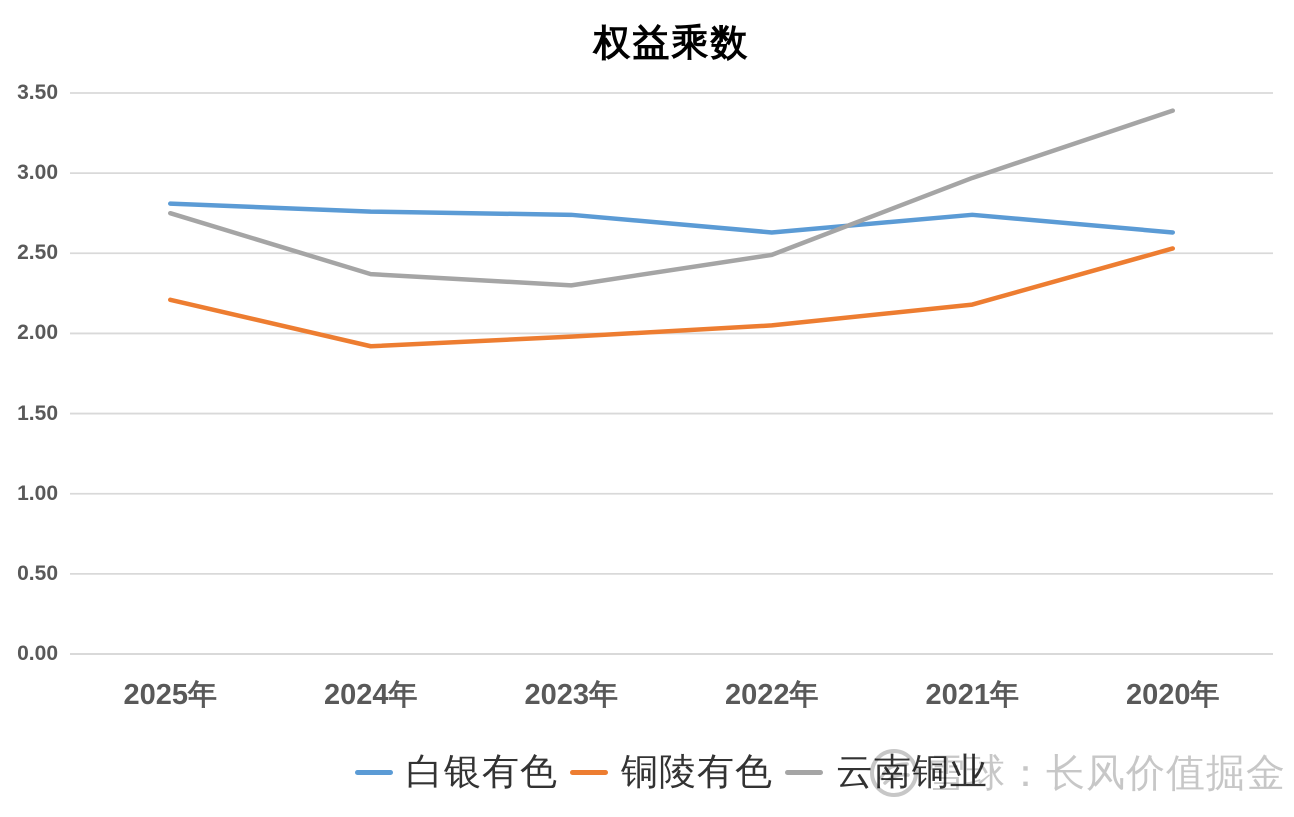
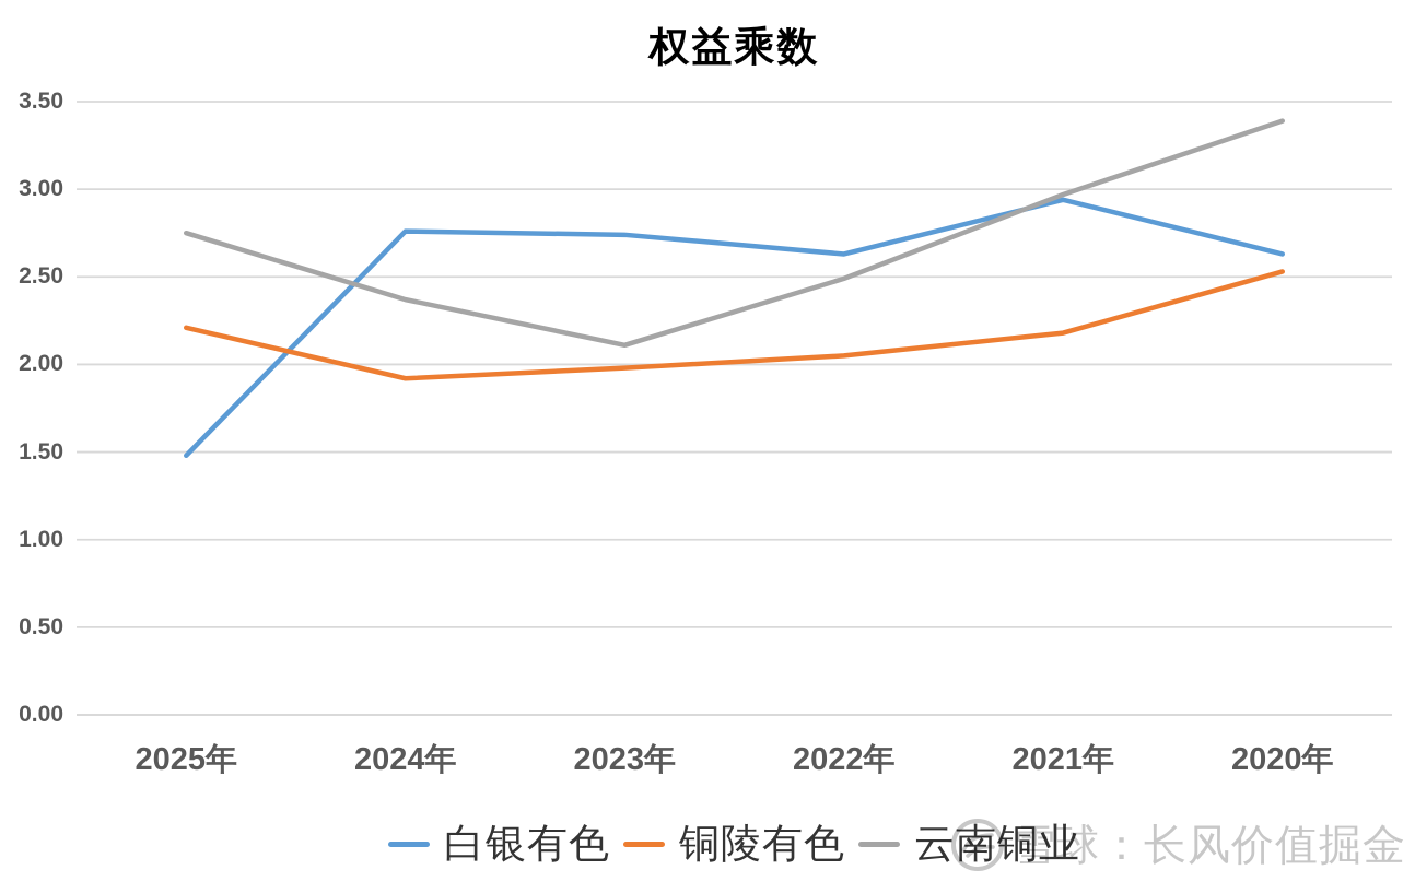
白银有色/2025年: 2.81 -> 1.48
云南铜业/2023年: 2.30 -> 2.11
白银有色/2021年: 2.74 -> 2.94
